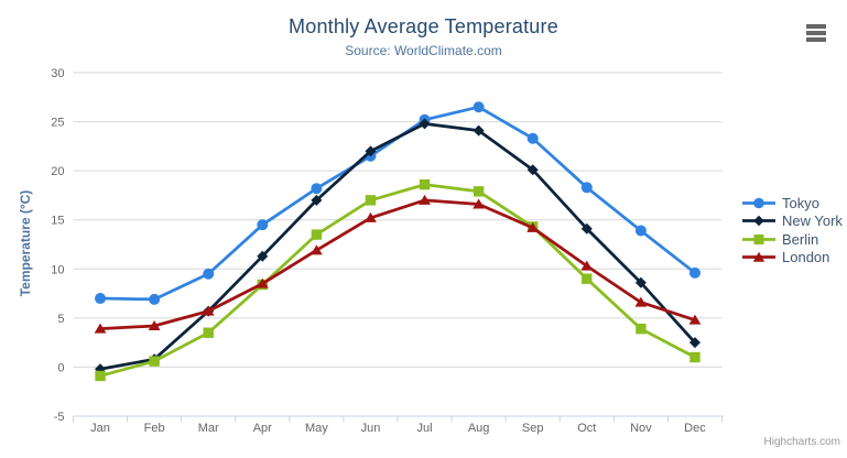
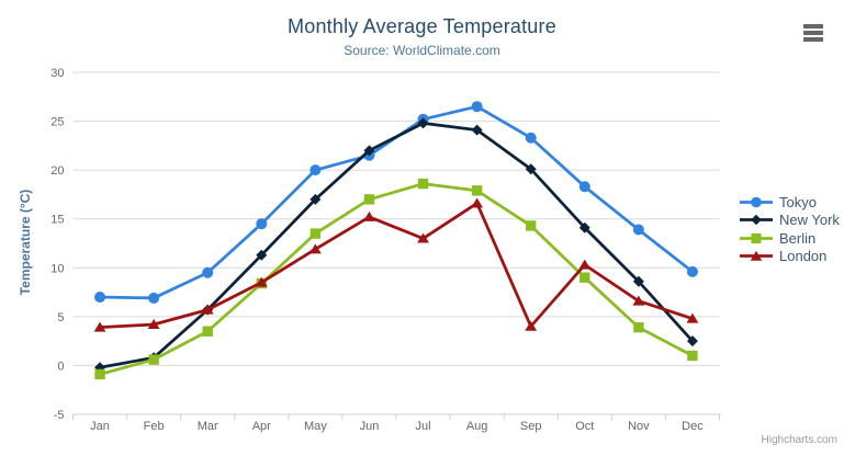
Tokyo/May: 18 -> 20
London/Jul: 17 -> 13
London/Sep: 14 -> 4
